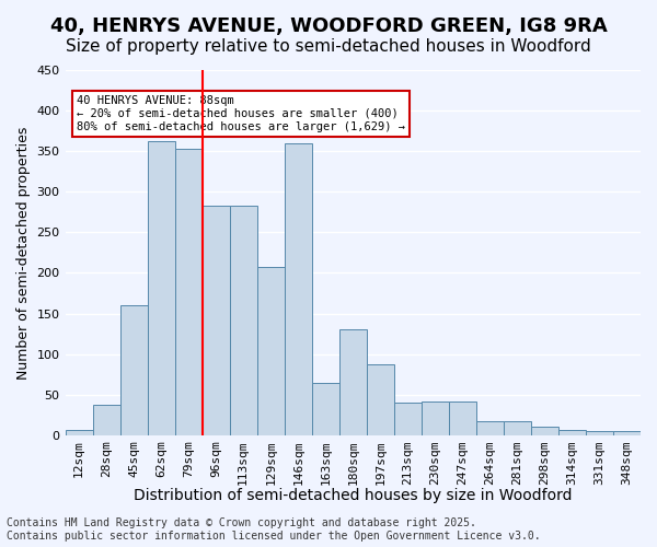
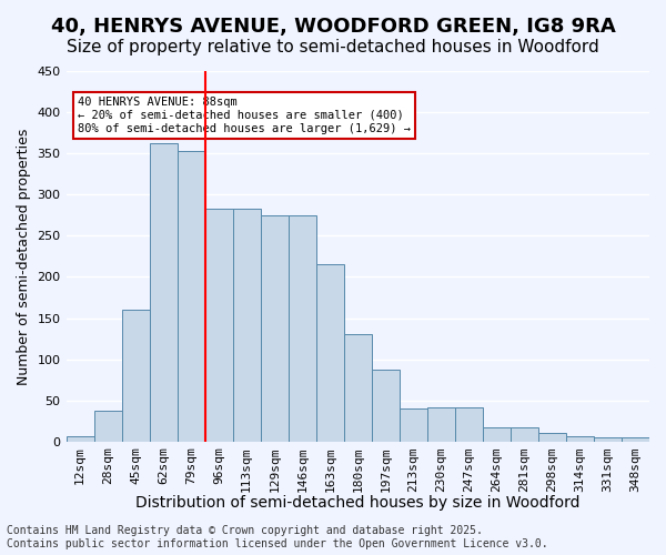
129sqm: 208 -> 275
146sqm: 360 -> 275
163sqm: 64 -> 215
